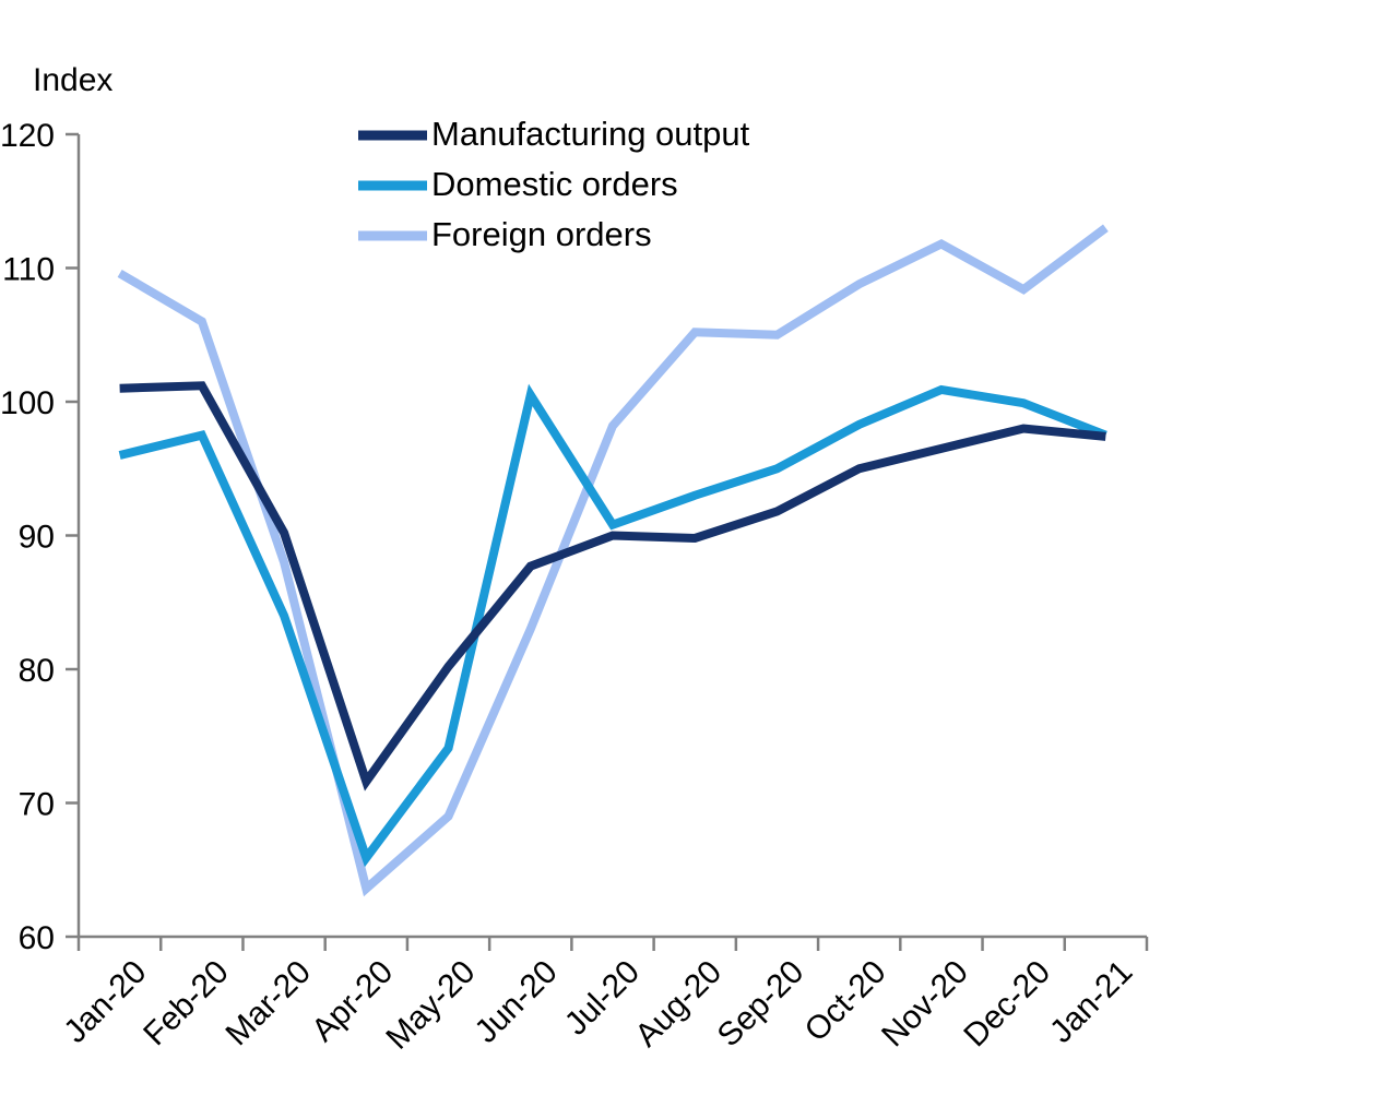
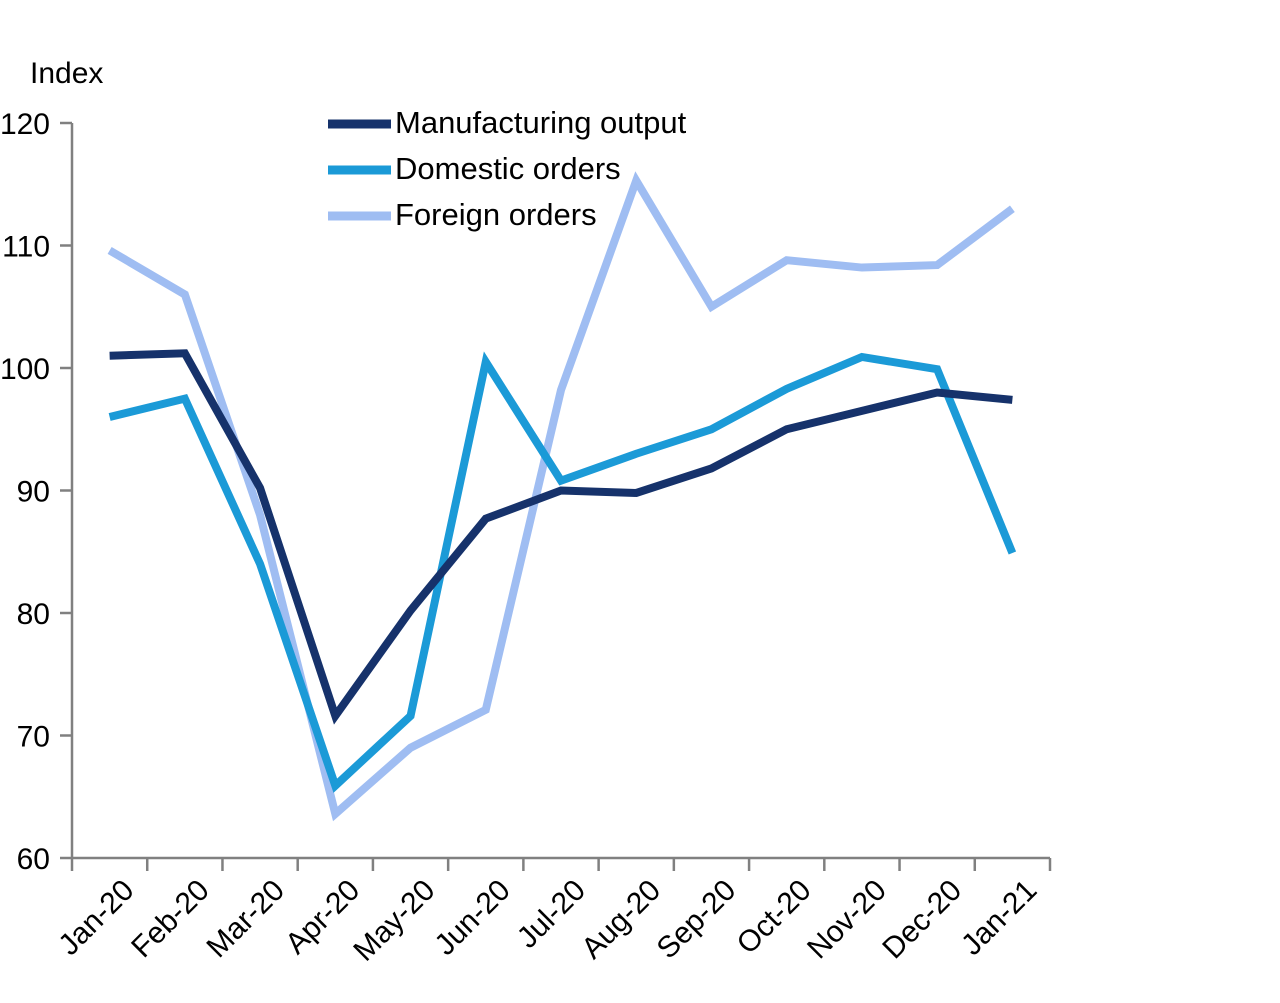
Domestic orders/May-20: 74.1 -> 71.6
Foreign orders/Jun-20: 83.0 -> 72.1
Foreign orders/Aug-20: 105.2 -> 115.3
Foreign orders/Nov-20: 111.8 -> 108.2
Domestic orders/Jan-21: 97.5 -> 84.9
